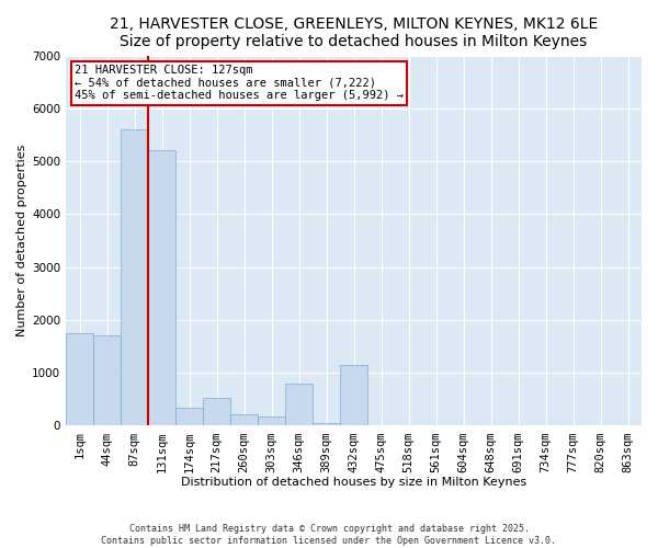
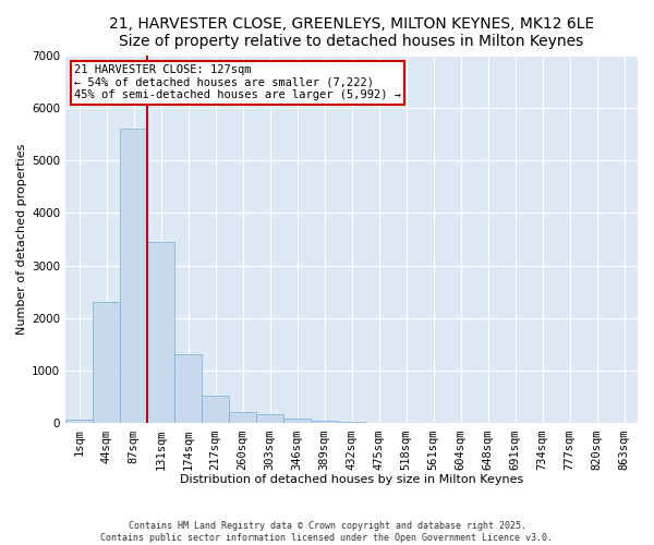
1sqm: 1750 -> 80
44sqm: 1700 -> 2300
131sqm: 5200 -> 3450
174sqm: 350 -> 1320
346sqm: 800 -> 100
432sqm: 1150 -> 30
